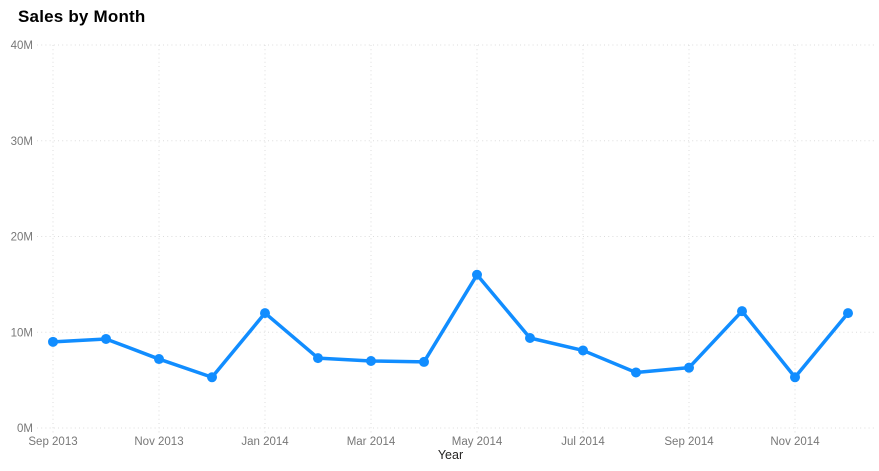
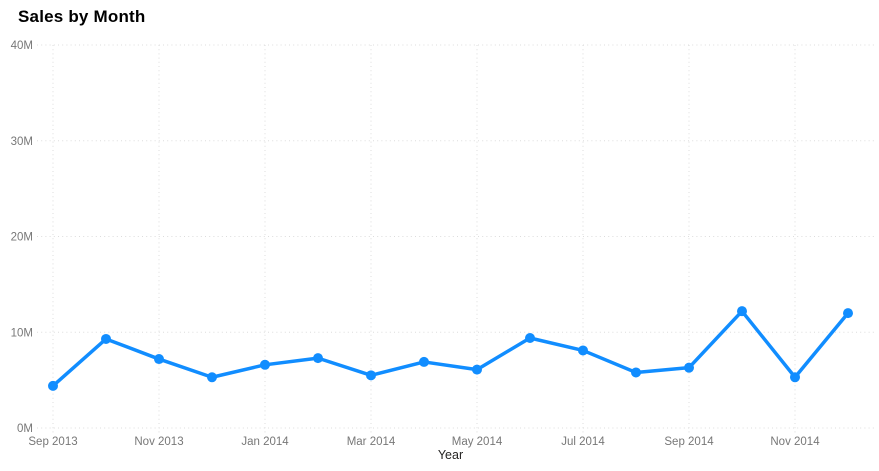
Sep 2013: 9M -> 4M
Jan 2014: 12M -> 7M
Mar 2014: 7M -> 6M
May 2014: 16M -> 6M
